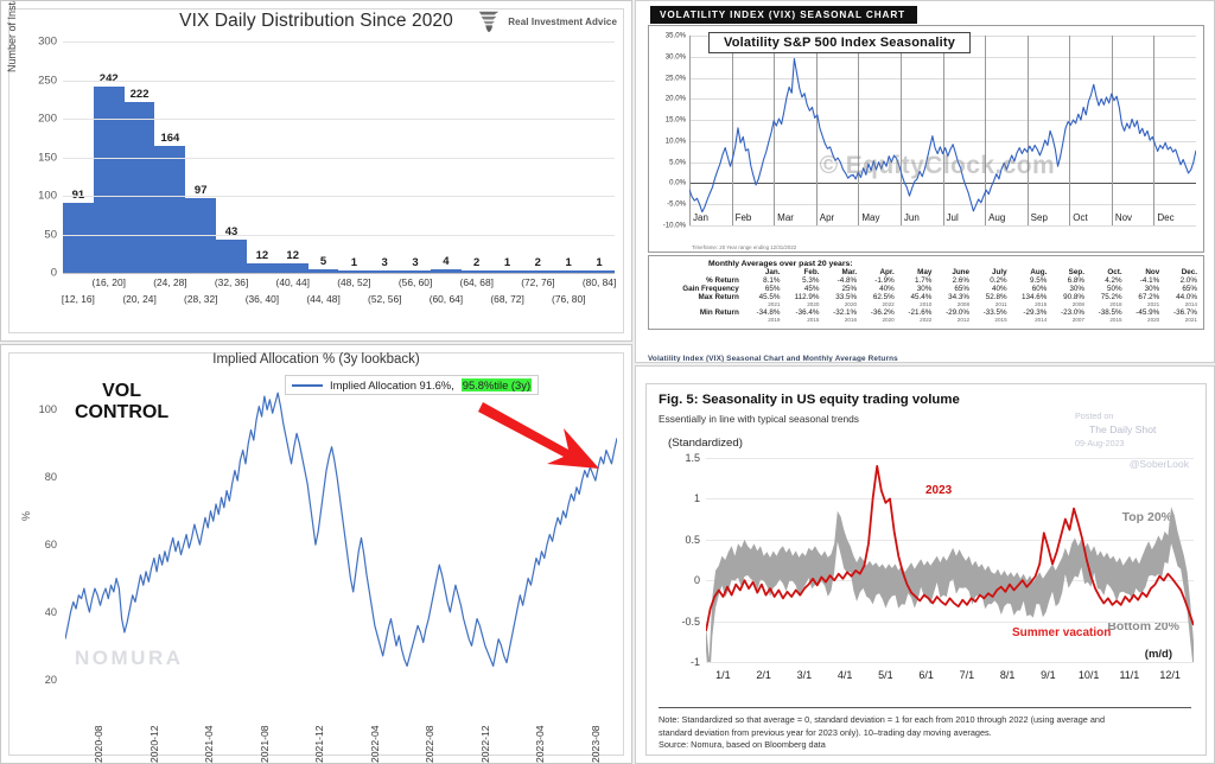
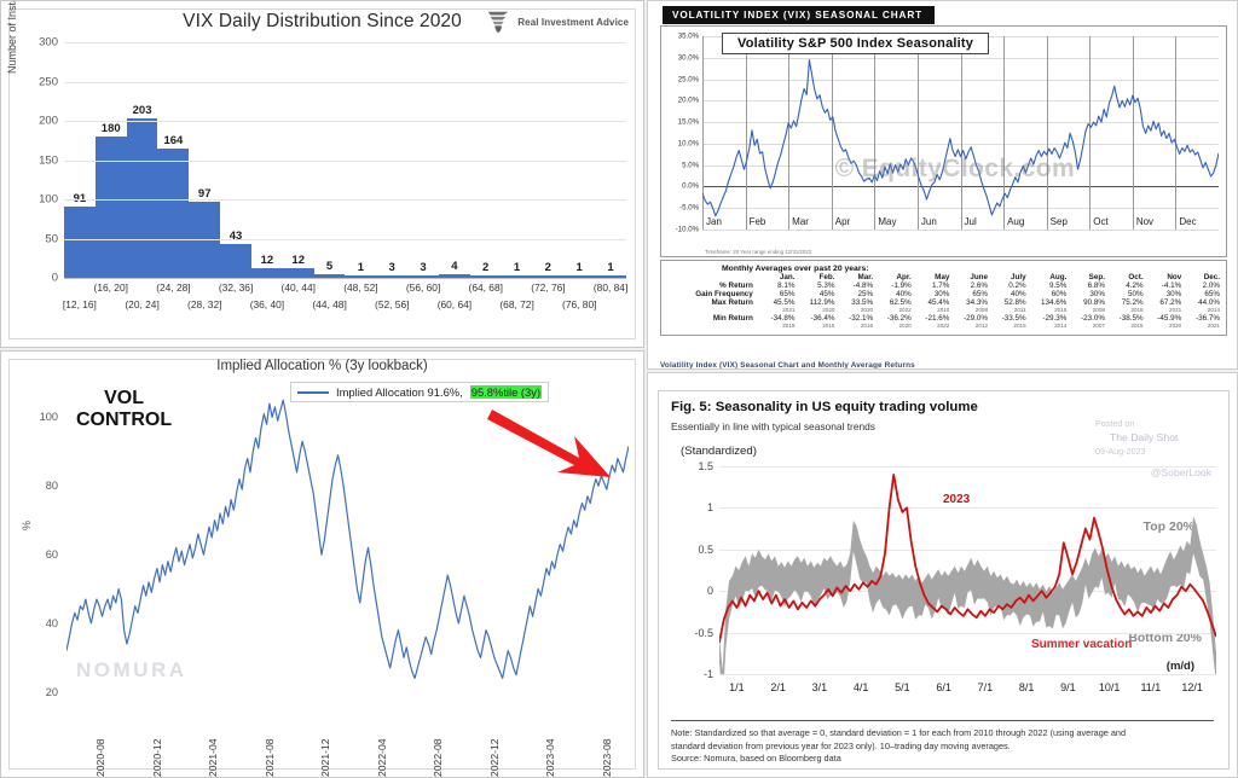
VIX Daily Distribution Since 2020/(16, 20]: 242 -> 180
VIX Daily Distribution Since 2020/(20, 24]: 222 -> 203
